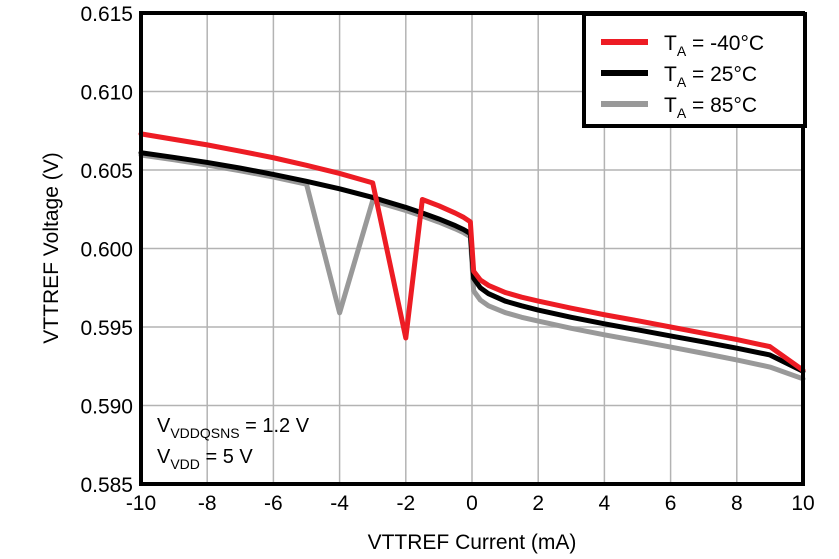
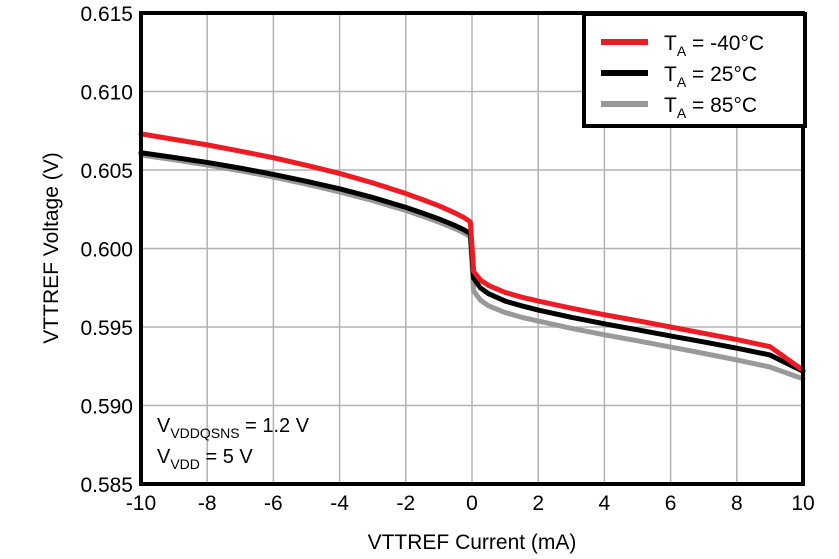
TA = 85°C/-4: 0.5959 -> 0.6036
TA = -40°C/-2: 0.5943 -> 0.6035
